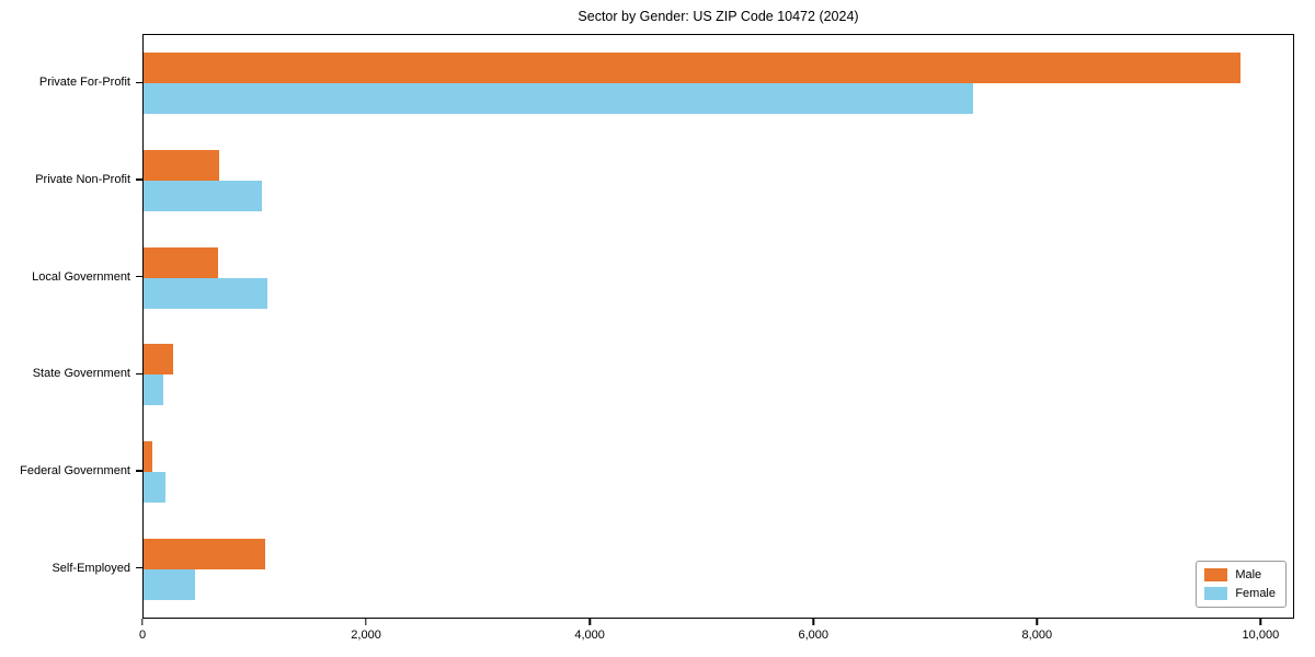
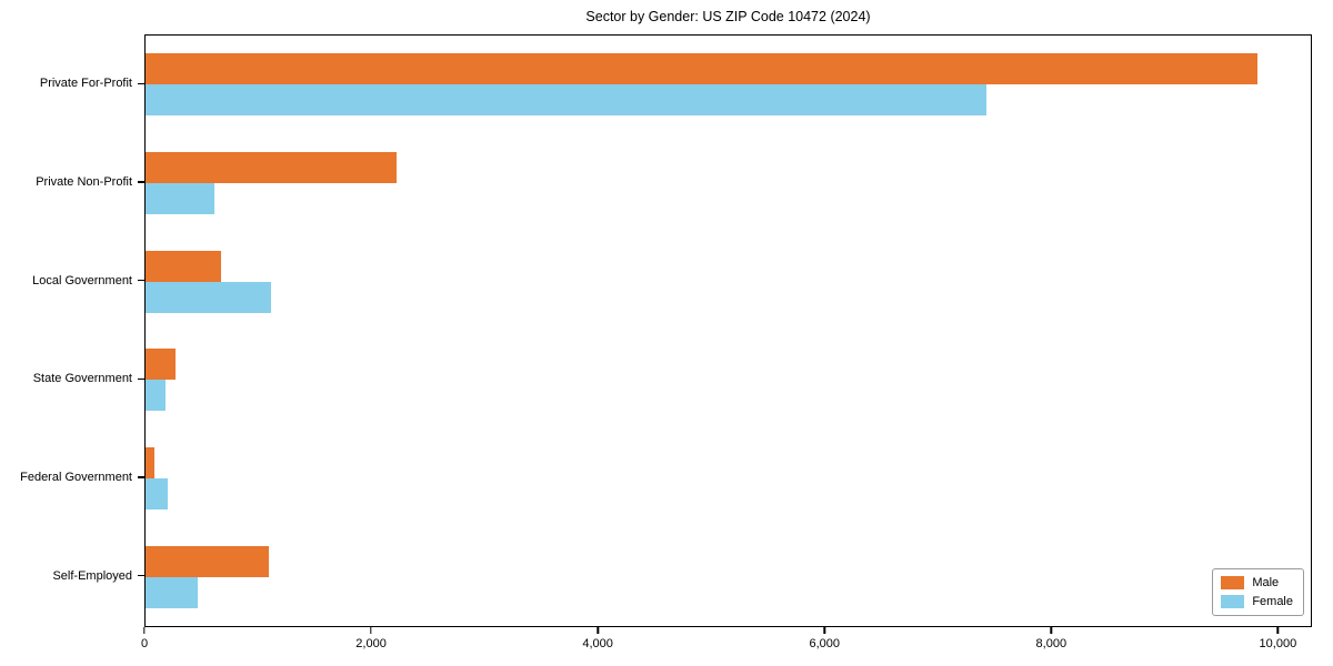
Male/Private Non-Profit: 680 -> 2220
Female/Private Non-Profit: 1060 -> 610
